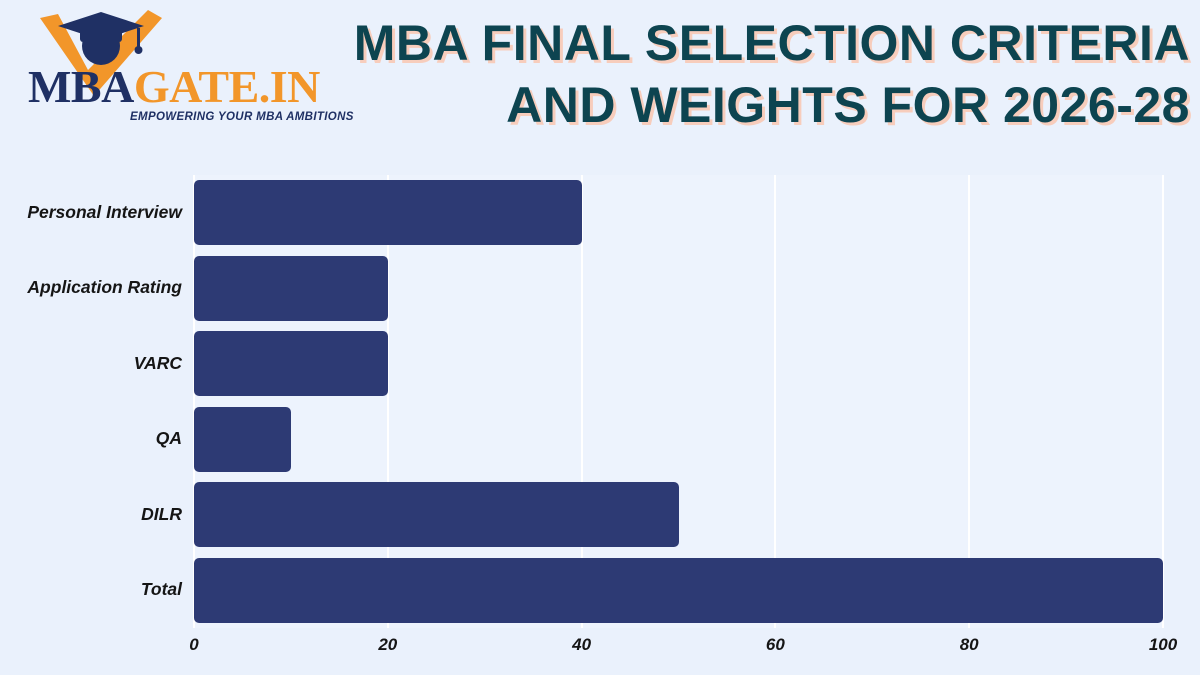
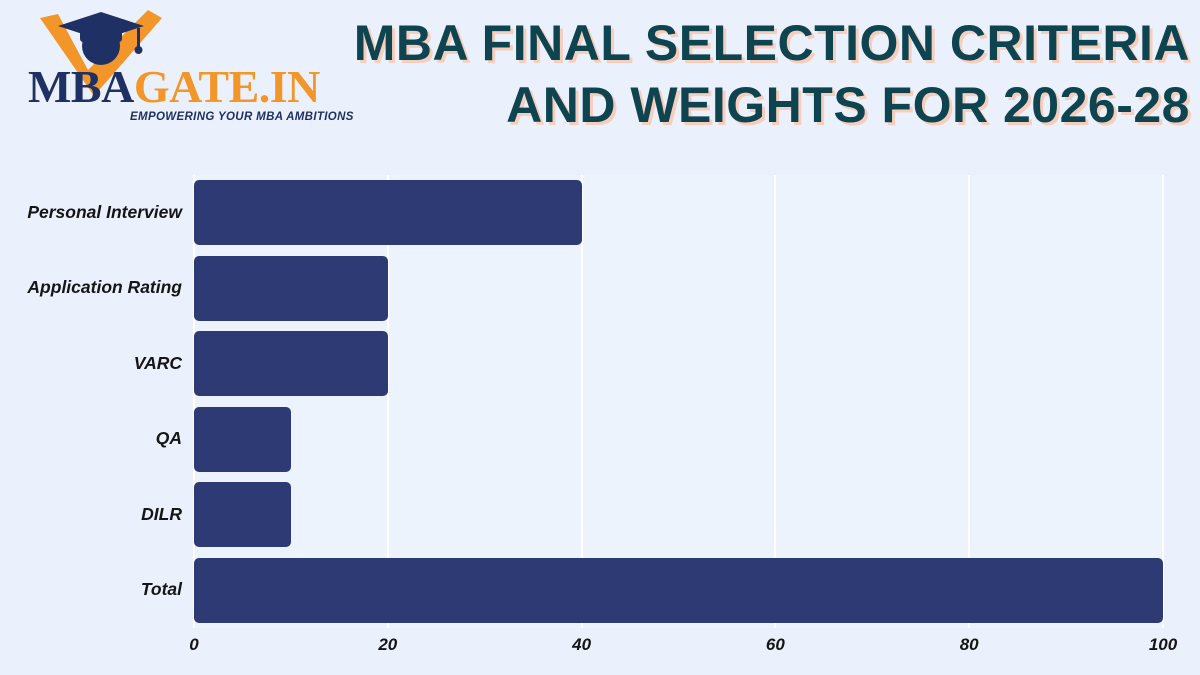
DILR: 50 -> 10
